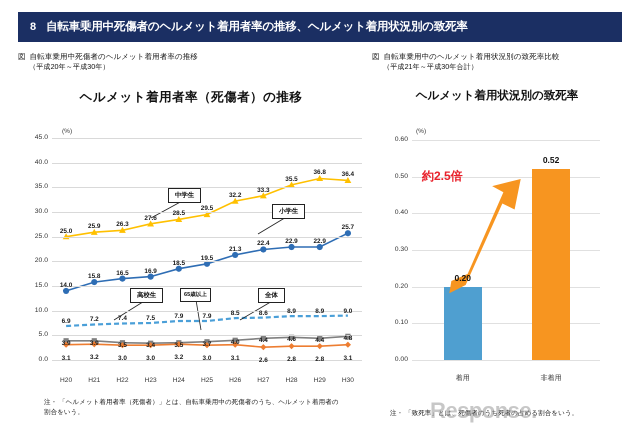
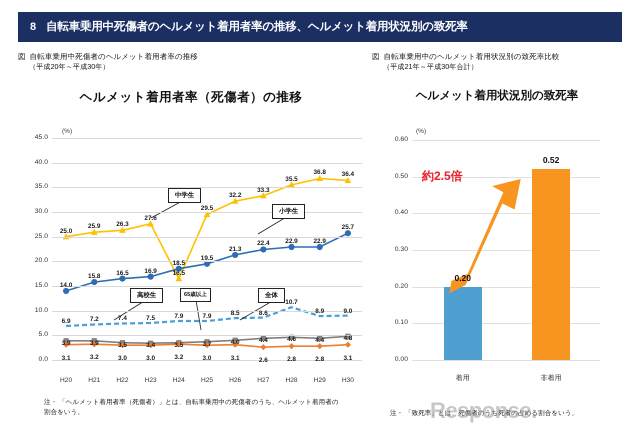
ヘルメット着用者率（死傷者）の推移/中学生/H24: 28.5 -> 16.5
ヘルメット着用者率（死傷者）の推移/高校生/H28: 8.9 -> 10.7
